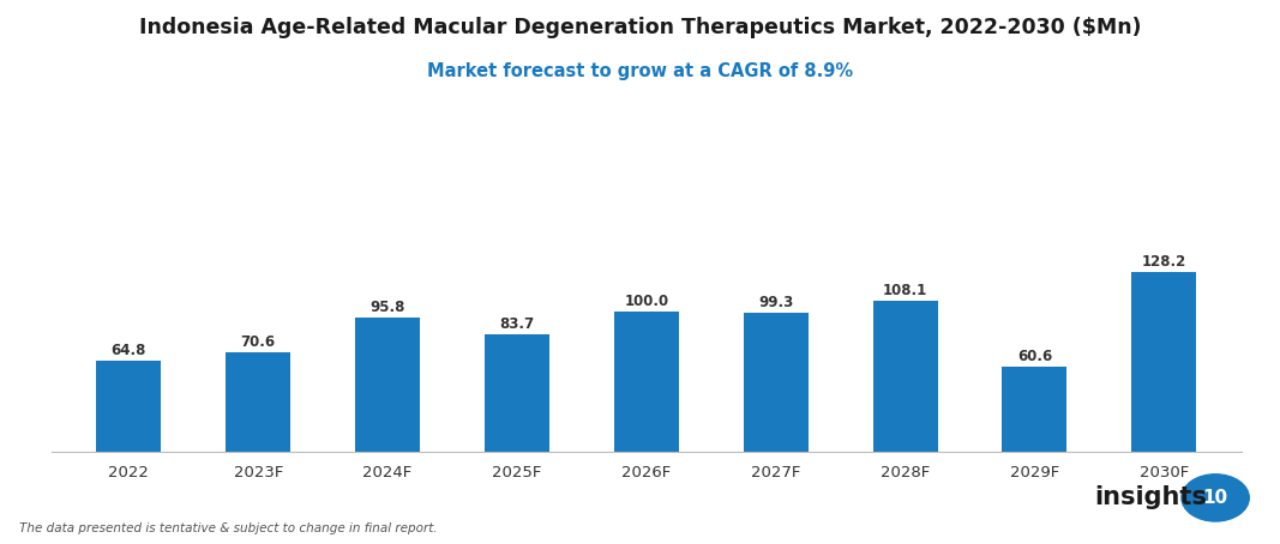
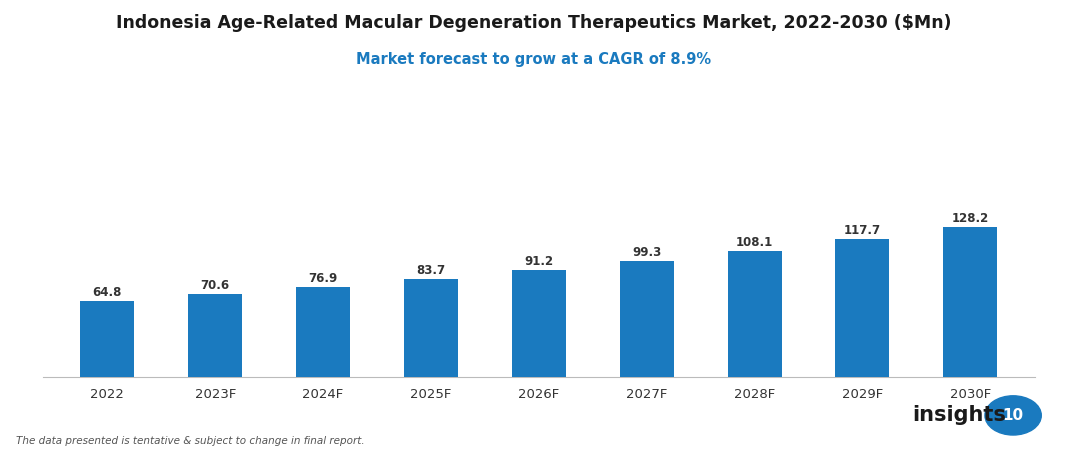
2024F: 95.8 -> 76.9
2026F: 100.0 -> 91.2
2029F: 60.6 -> 117.7
